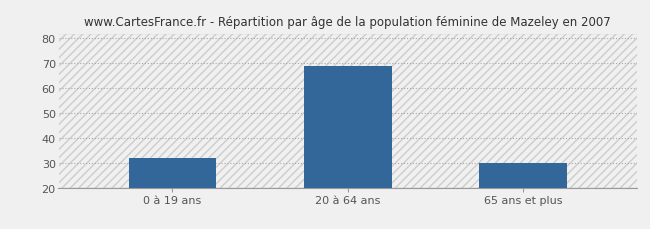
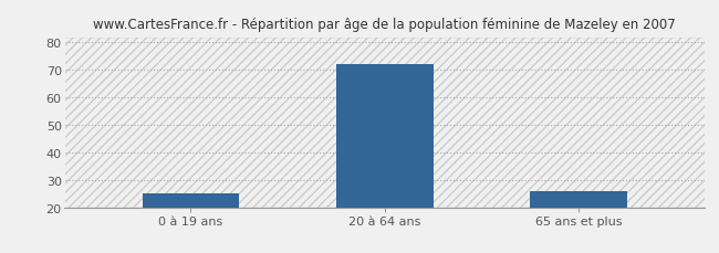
0 à 19 ans: 32 -> 25
20 à 64 ans: 69 -> 72
65 ans et plus: 30 -> 26
